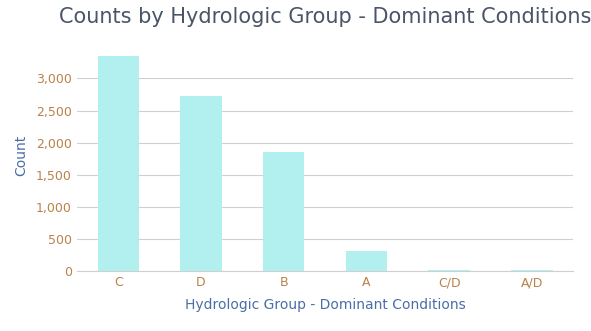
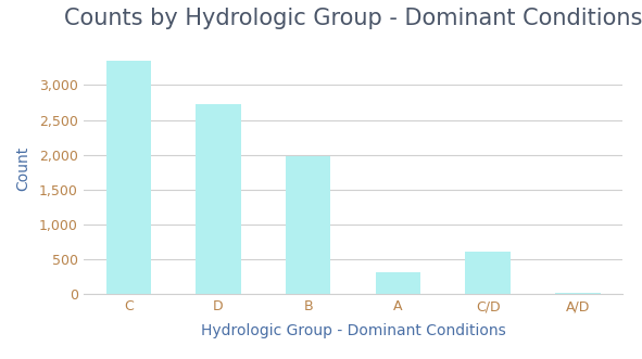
B: 1,850 -> 1,980
C/D: 20 -> 620
